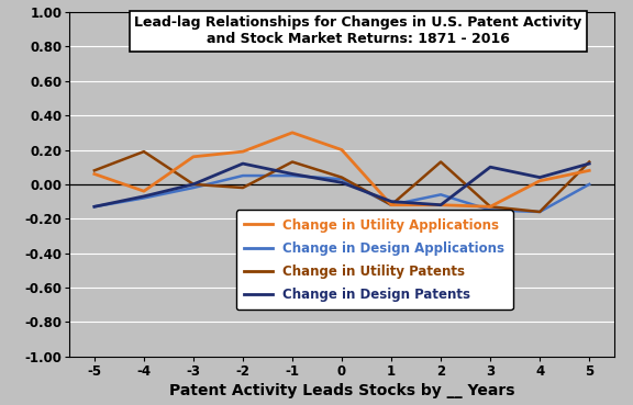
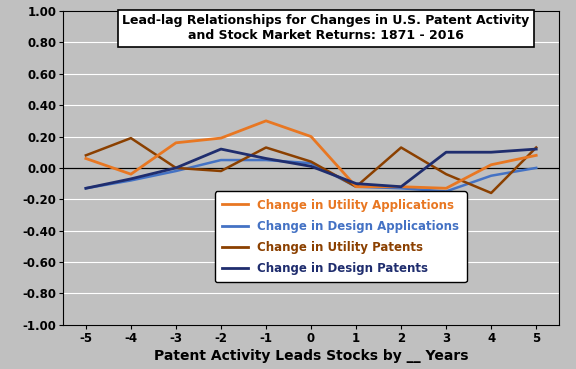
Change in Design Applications/2: -0.06 -> -0.13
Change in Utility Patents/3: -0.13 -> -0.04
Change in Design Applications/4: -0.16 -> -0.05
Change in Design Patents/4: 0.04 -> 0.10
